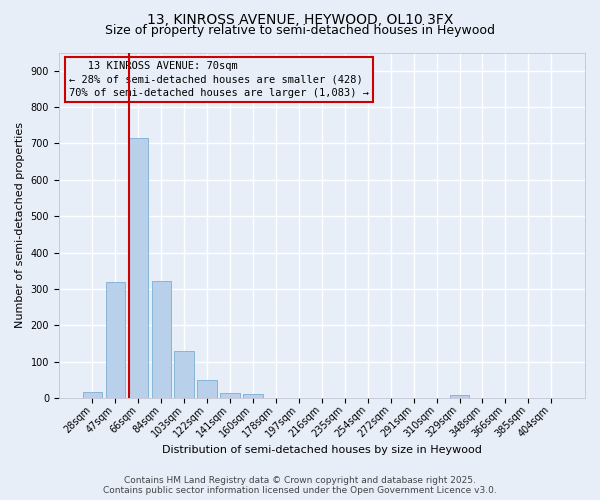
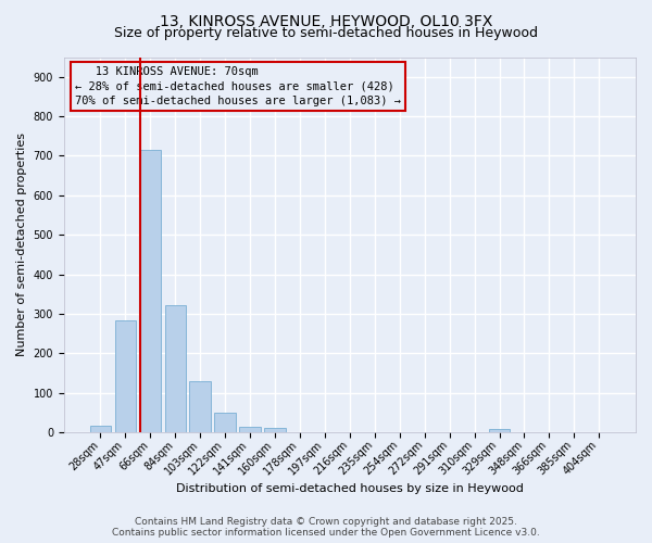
47sqm: 320 -> 283
